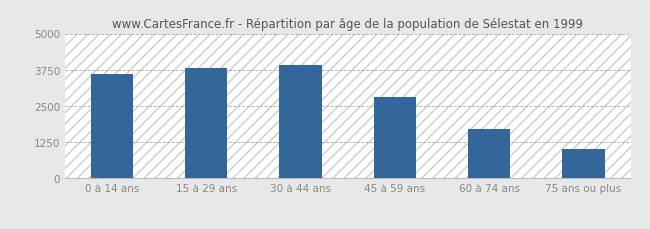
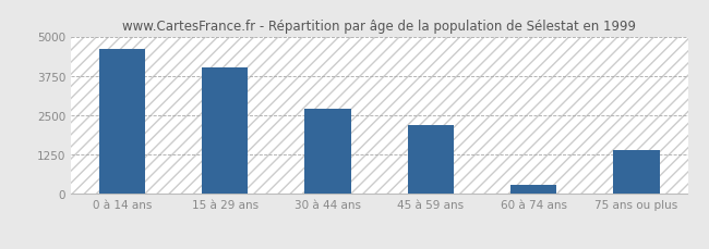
0 à 14 ans: 3600 -> 4600
15 à 29 ans: 3800 -> 4000
30 à 44 ans: 3900 -> 2700
45 à 59 ans: 2800 -> 2200
60 à 74 ans: 1700 -> 300
75 ans ou plus: 1000 -> 1400
